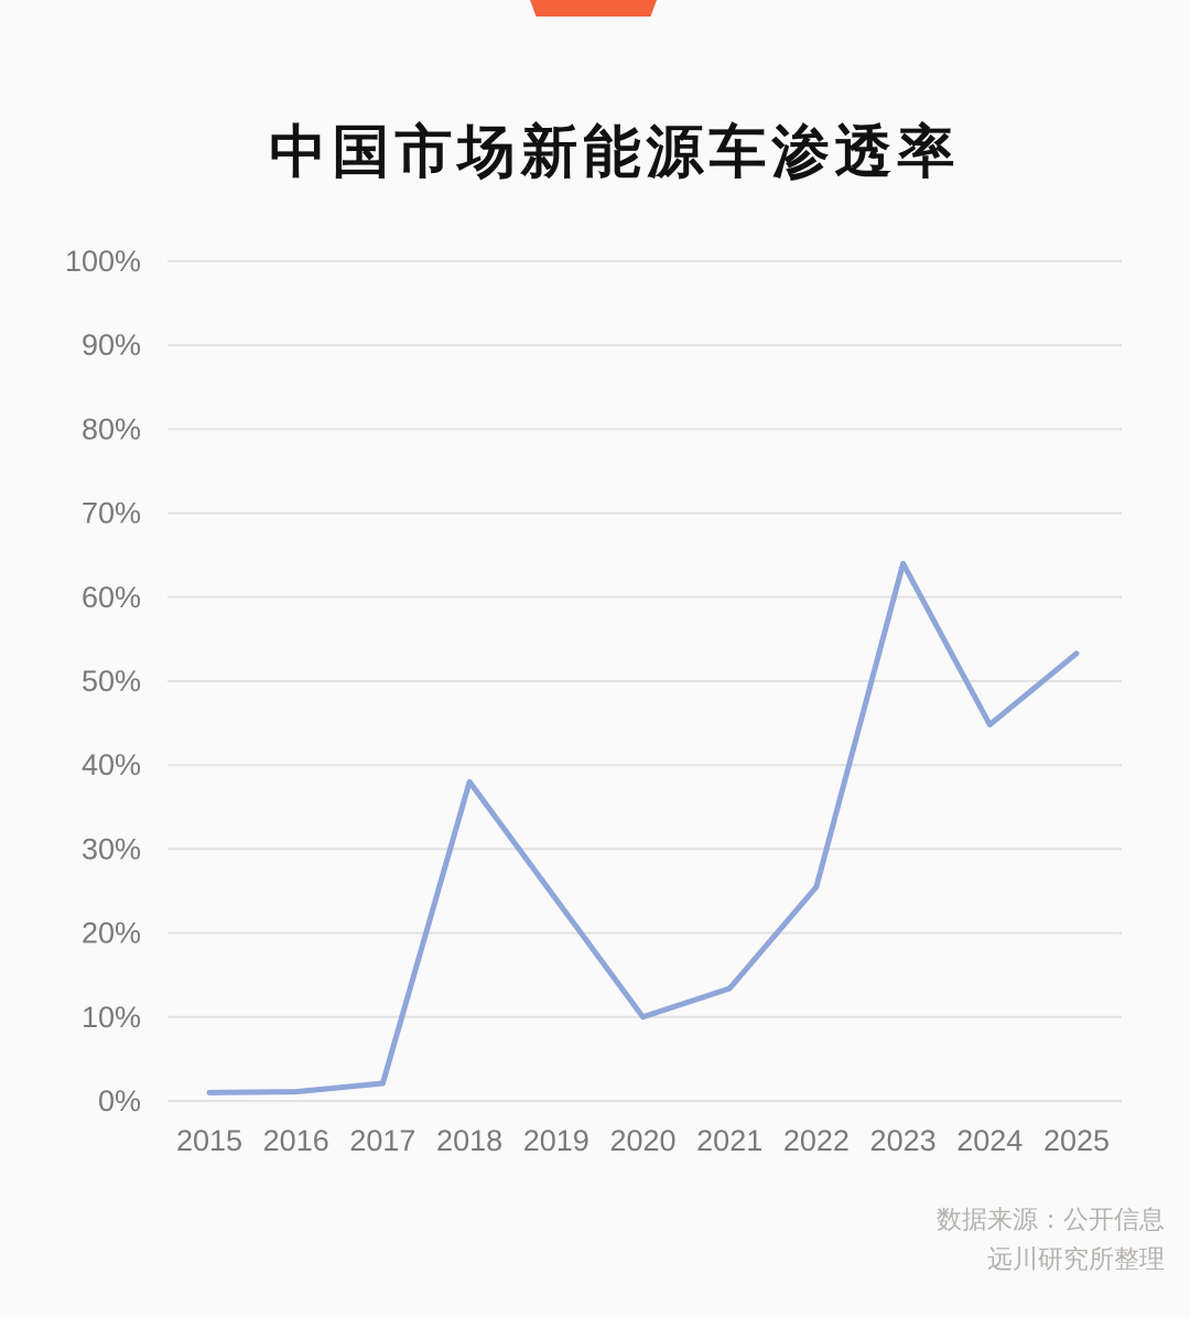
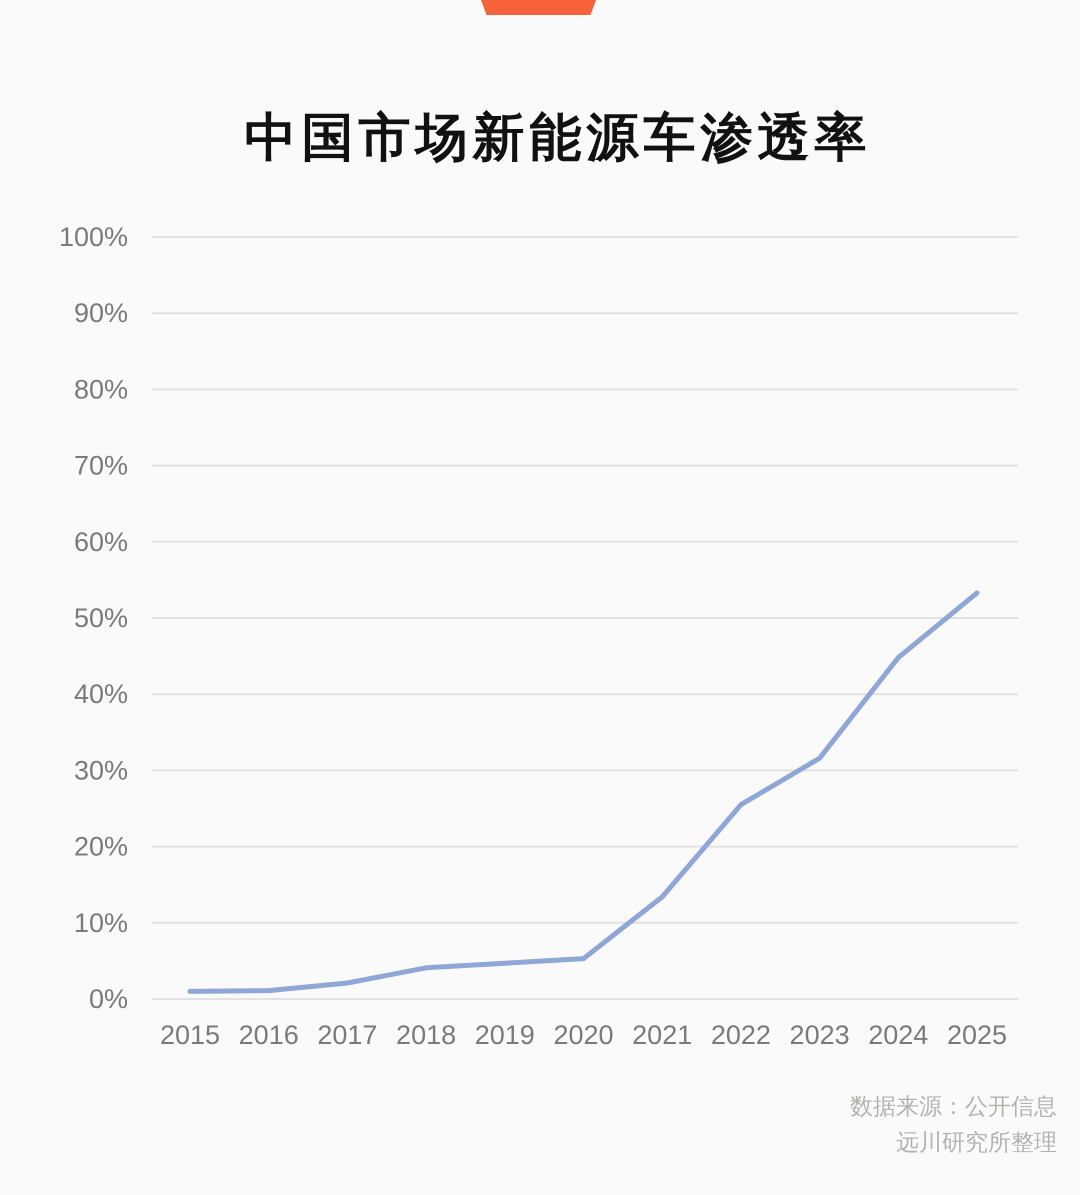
2018: 38% -> 4%
2019: 24% -> 5%
2020: 10% -> 5%
2023: 64% -> 32%
